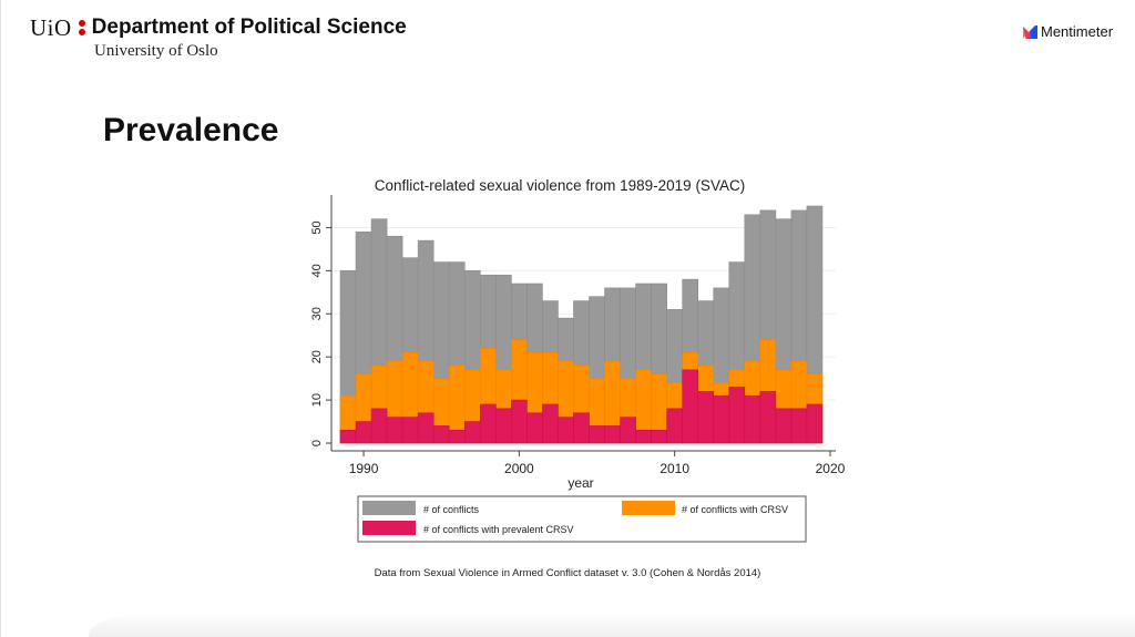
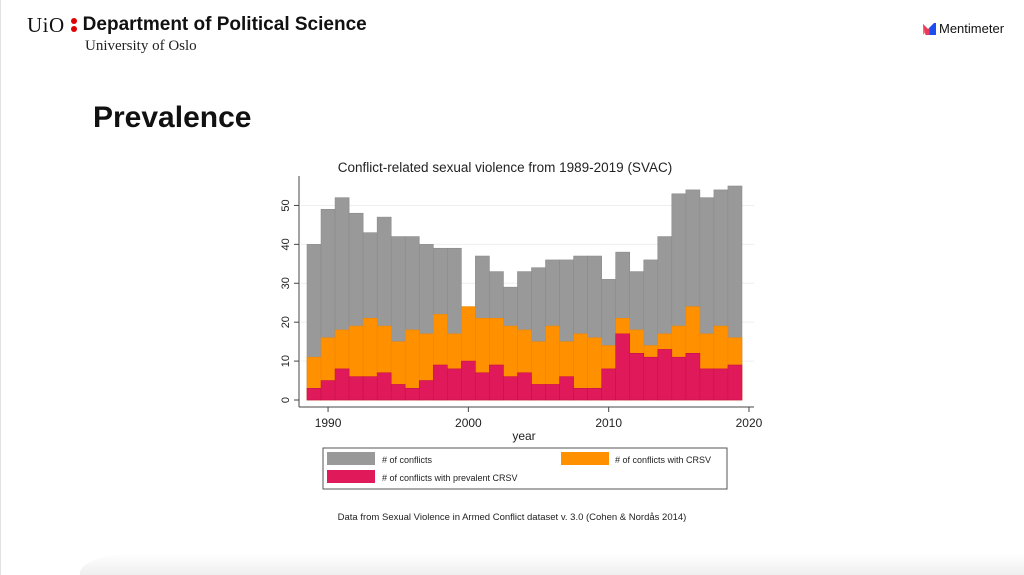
# of conflicts/2000: 37 -> 23
